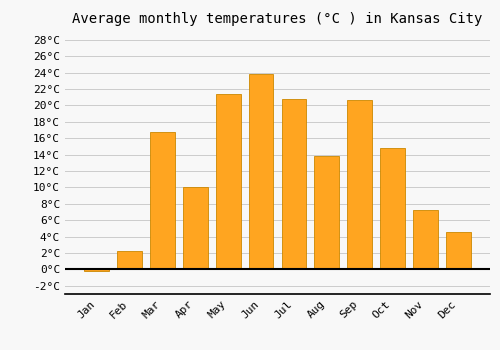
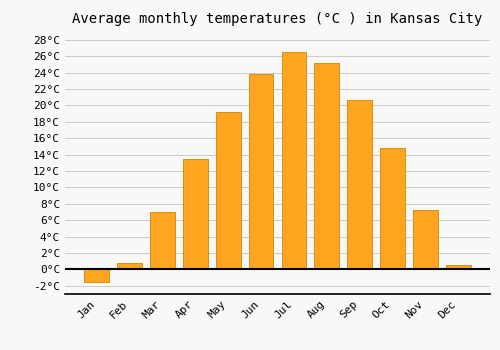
Jan: -0.2°C -> -1.5°C
Feb: 2.2°C -> 0.8°C
Mar: 16.8°C -> 7.0°C
Apr: 10.0°C -> 13.5°C
May: 21.4°C -> 19.2°C
Jul: 20.8°C -> 26.5°C
Aug: 13.8°C -> 25.2°C
Dec: 4.6°C -> 0.5°C
